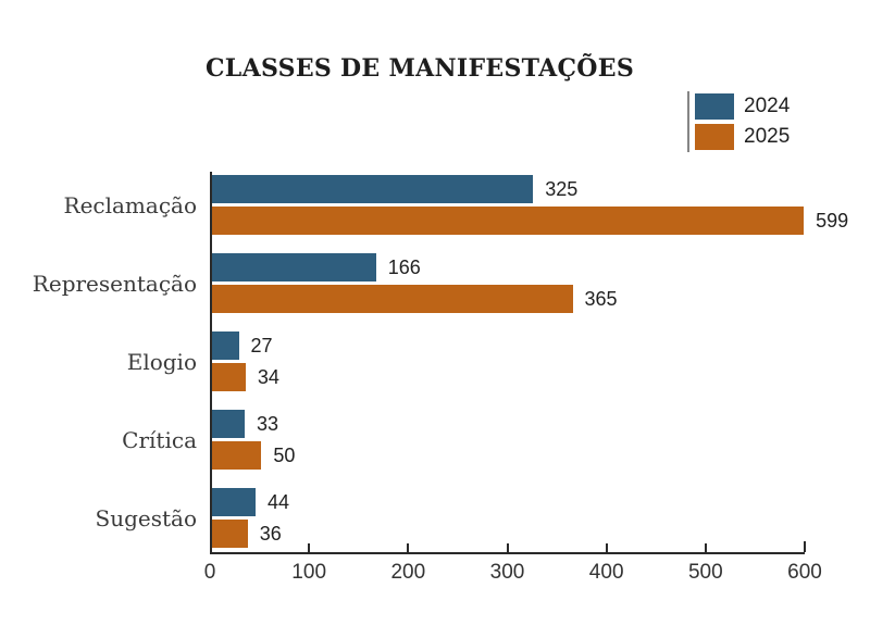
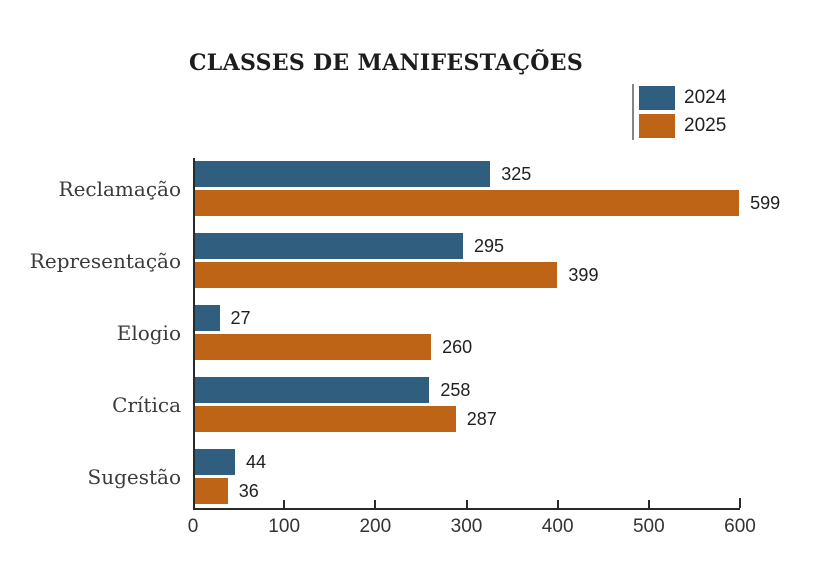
2024/Representação: 166 -> 295
2025/Representação: 365 -> 399
2025/Elogio: 34 -> 260
2024/Crítica: 33 -> 258
2025/Crítica: 50 -> 287
